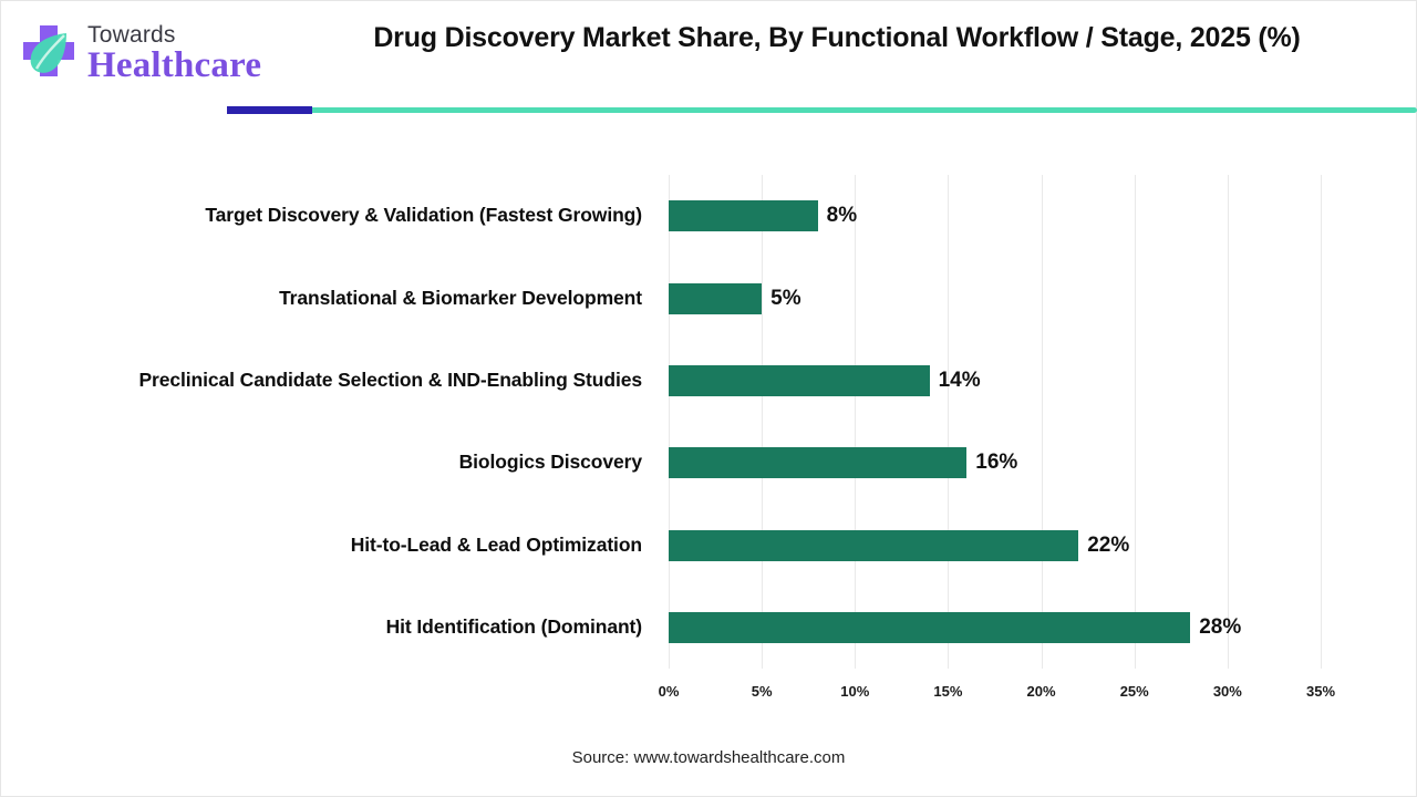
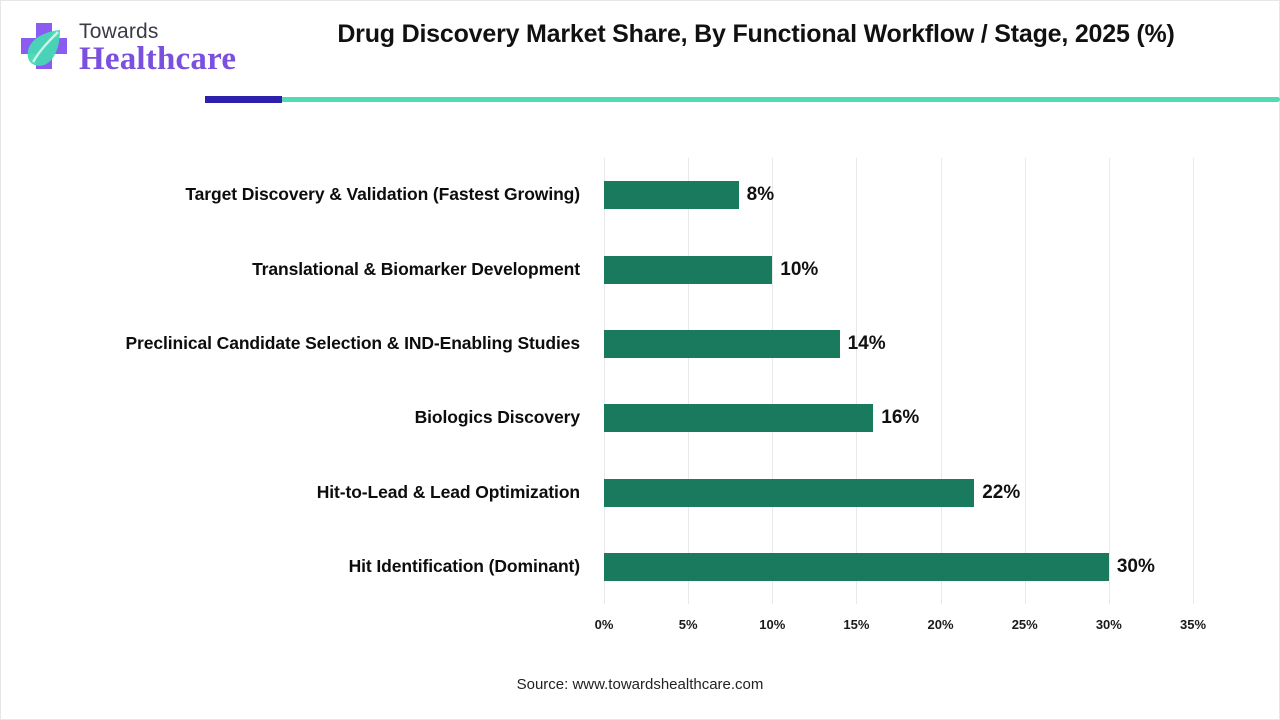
Translational & Biomarker Development: 5% -> 10%
Hit Identification (Dominant): 28% -> 30%
